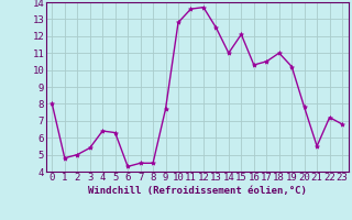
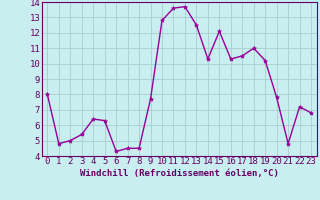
14: 11.0 -> 10.3
21: 5.5 -> 4.8
